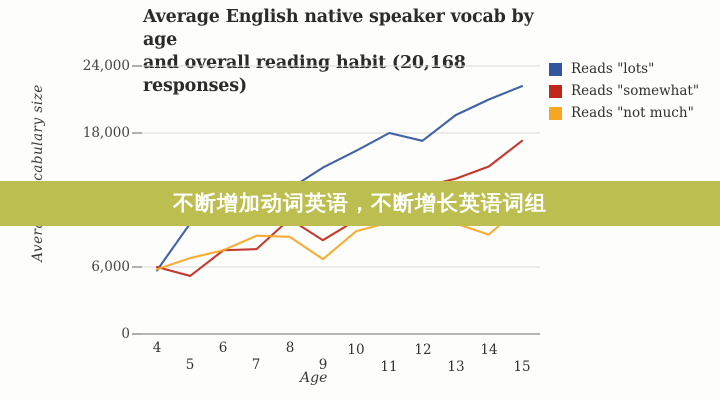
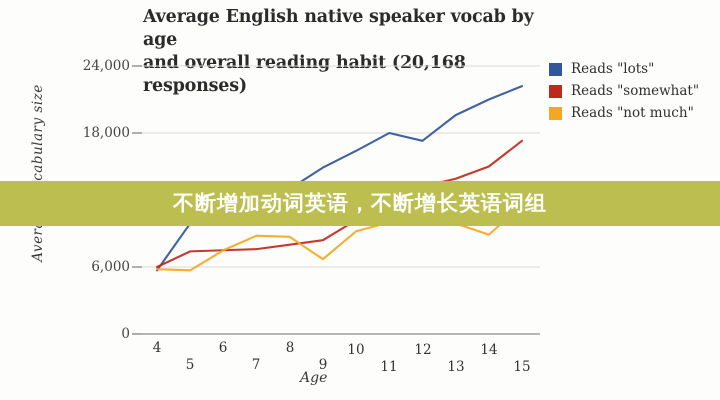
Reads "somewhat"/5: 5200 -> 7400
Reads "not much"/5: 6800 -> 5700
Reads "somewhat"/8: 10300 -> 8000
